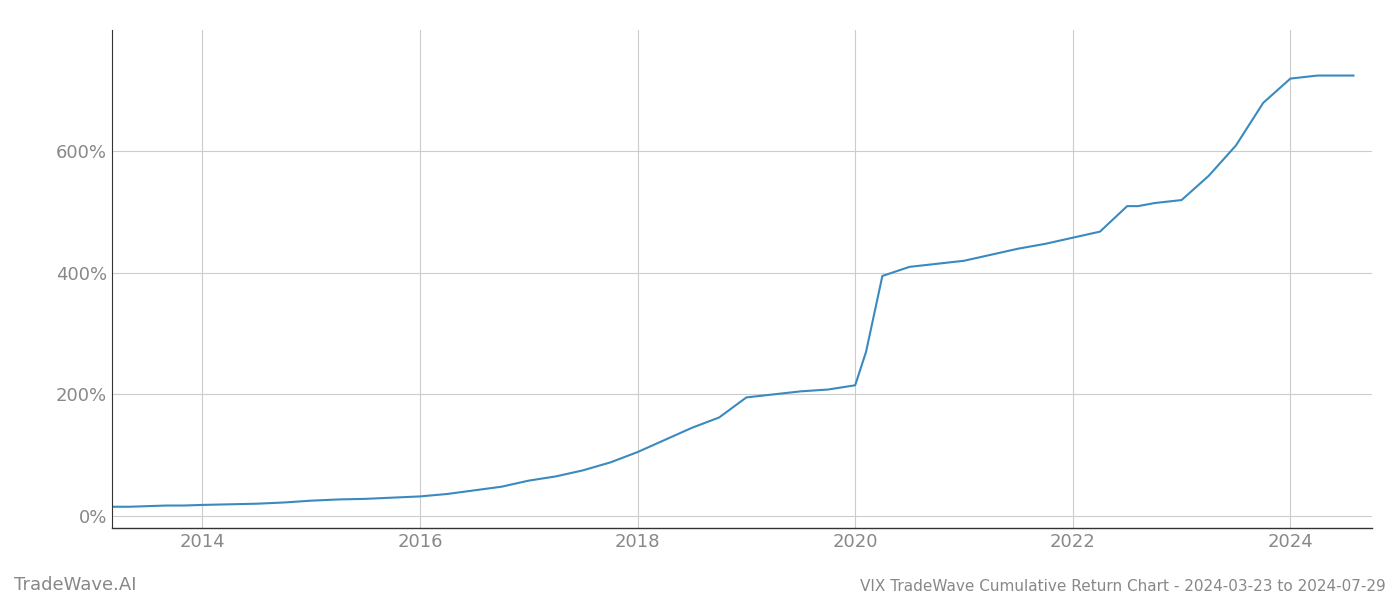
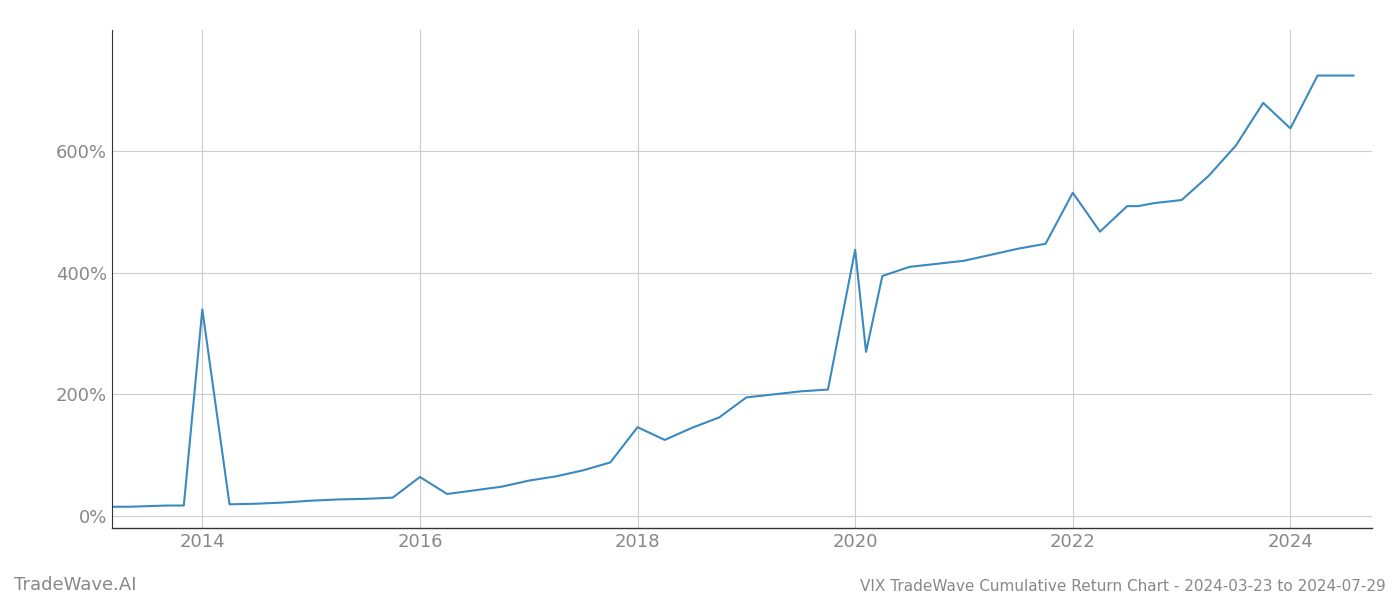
2014: 18% -> 340%
2016: 32% -> 64%
2018: 105% -> 146%
2020: 215% -> 438%
2022: 458% -> 532%
2024: 720% -> 638%
